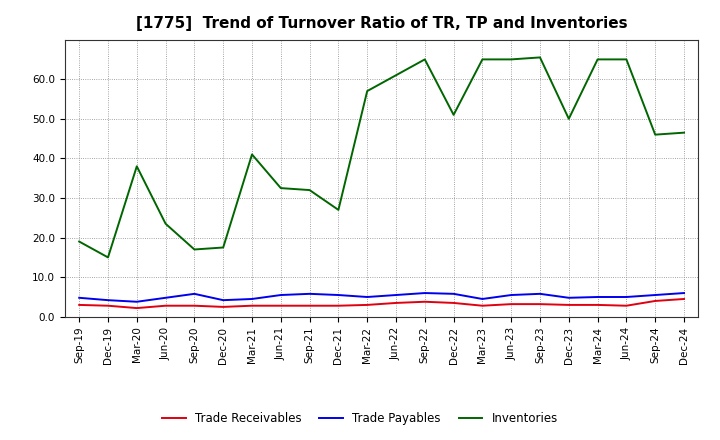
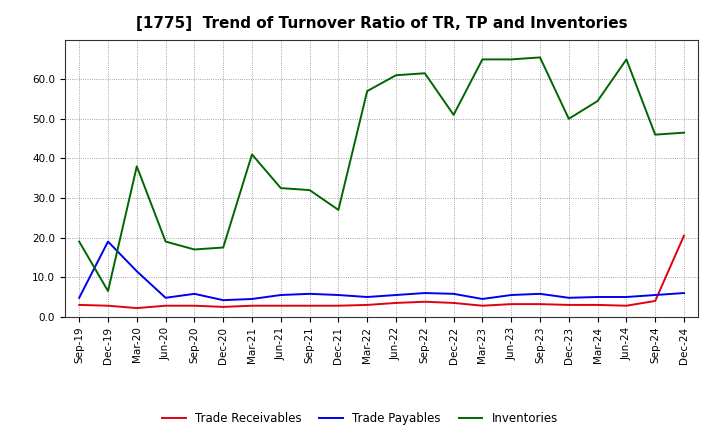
Trade Payables/Dec-19: 4.2 -> 19.0
Inventories/Dec-19: 15.0 -> 6.5
Trade Payables/Mar-20: 3.8 -> 11.5
Inventories/Jun-20: 23.5 -> 19.0
Inventories/Sep-22: 65.0 -> 61.5
Inventories/Mar-24: 65.0 -> 54.5
Trade Receivables/Dec-24: 4.5 -> 20.5
